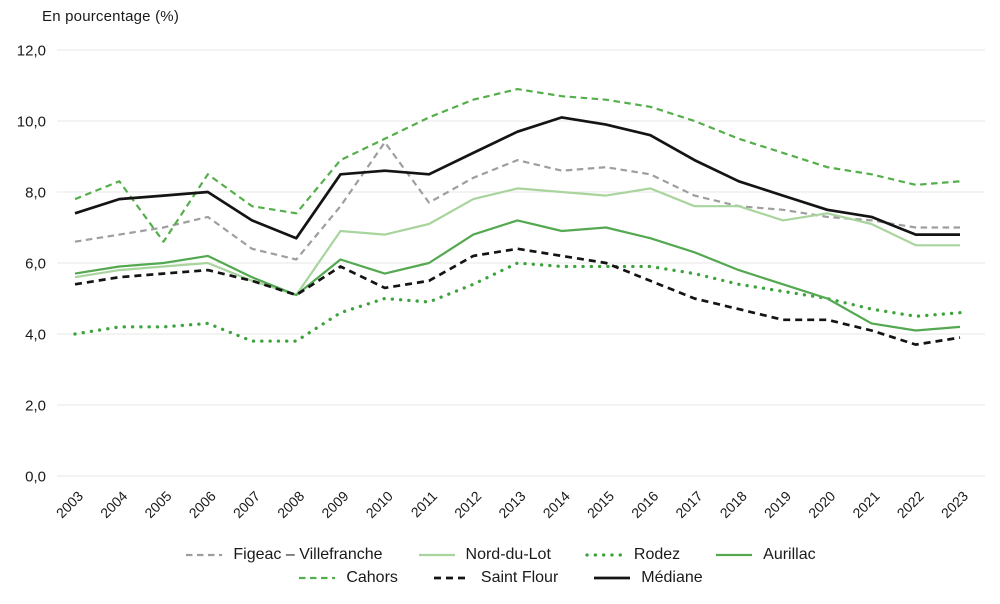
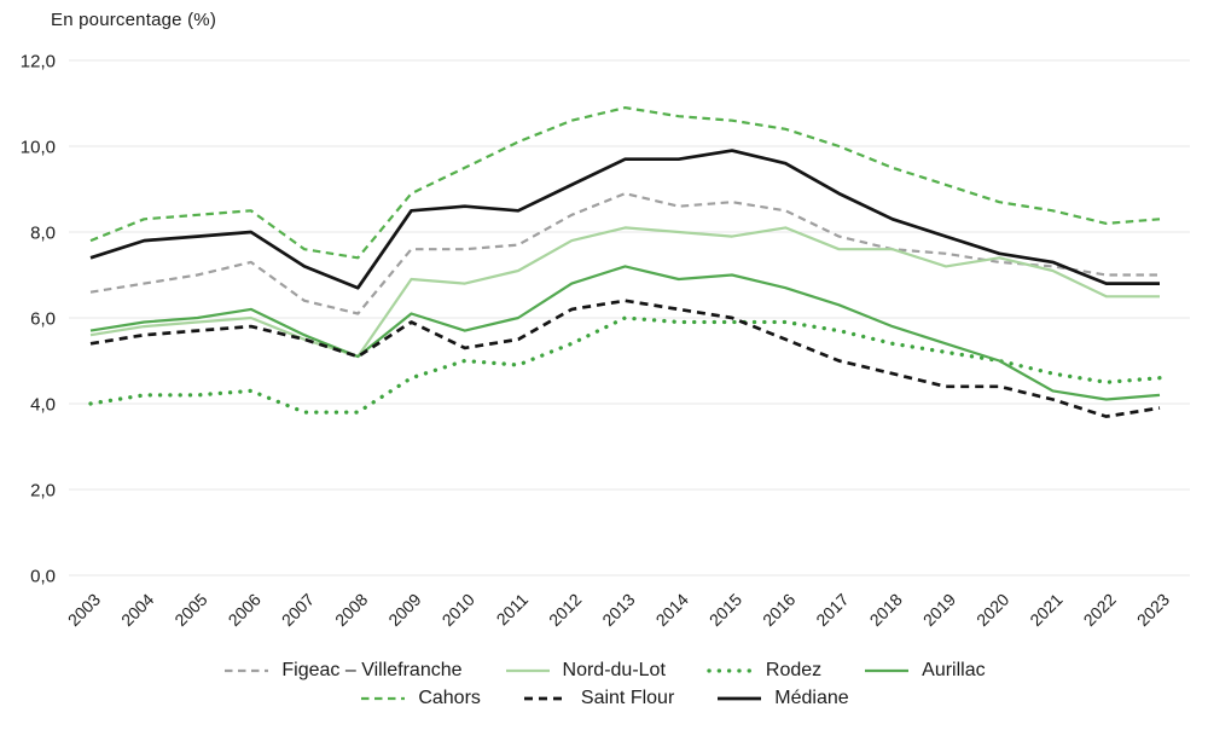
Cahors/2005: 6,6 -> 8,4
Figeac – Villefranche/2010: 9,4 -> 7,6
Médiane/2014: 10,1 -> 9,7
